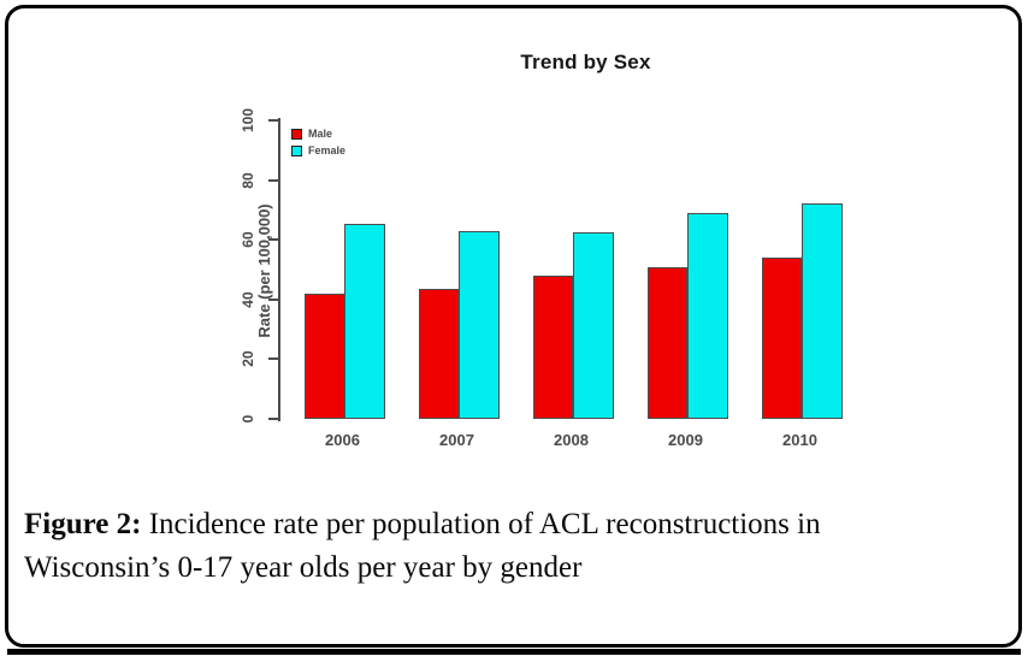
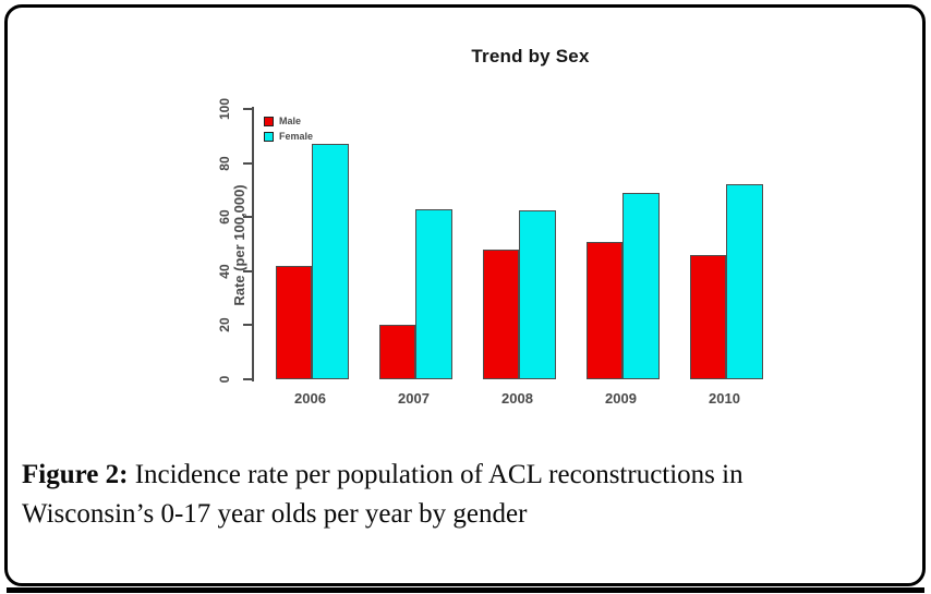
Female/2006: 66 -> 87
Male/2007: 44 -> 20
Male/2010: 54 -> 46
